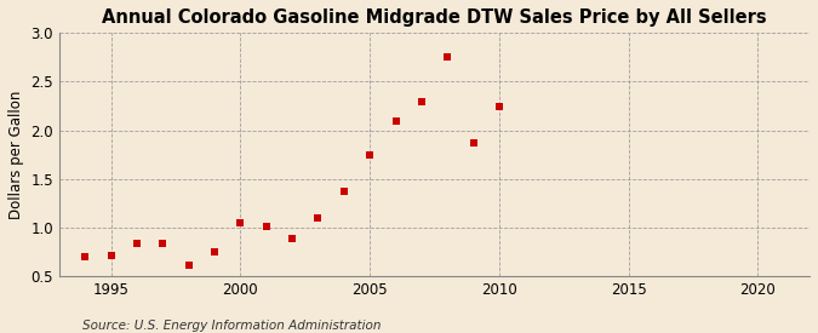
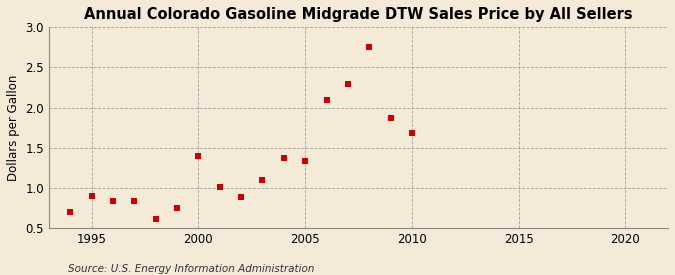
1995: 0.72 -> 0.90
2000: 1.05 -> 1.40
2005: 1.75 -> 1.34
2010: 2.25 -> 1.68
